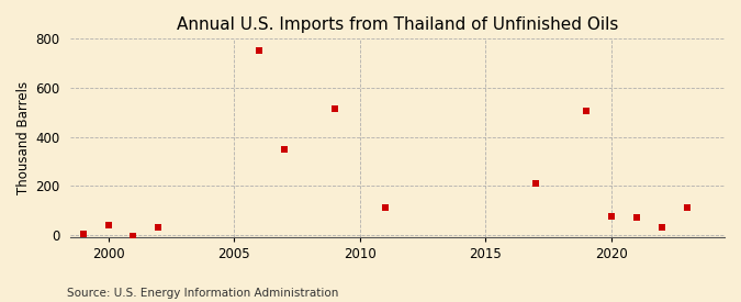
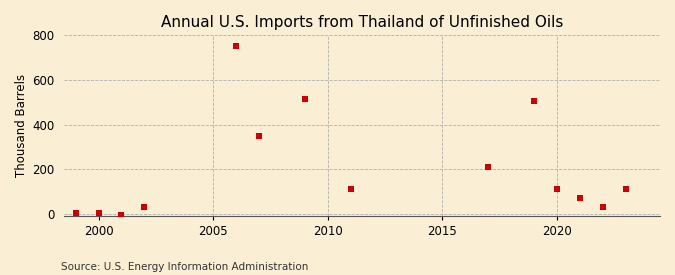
2000: 40 -> 5
2020: 75 -> 110
